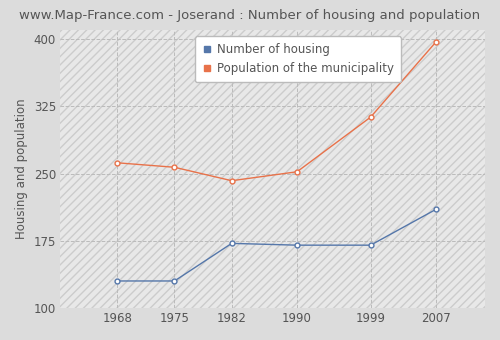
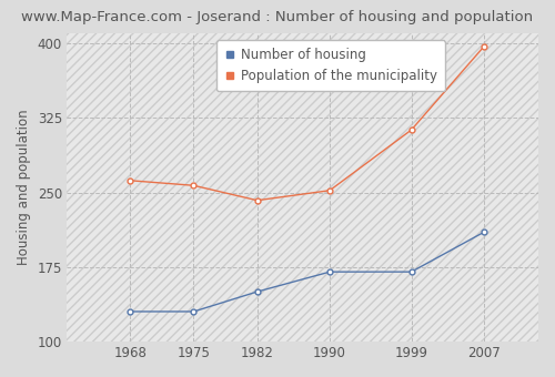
Number of housing/1982: 172 -> 150
